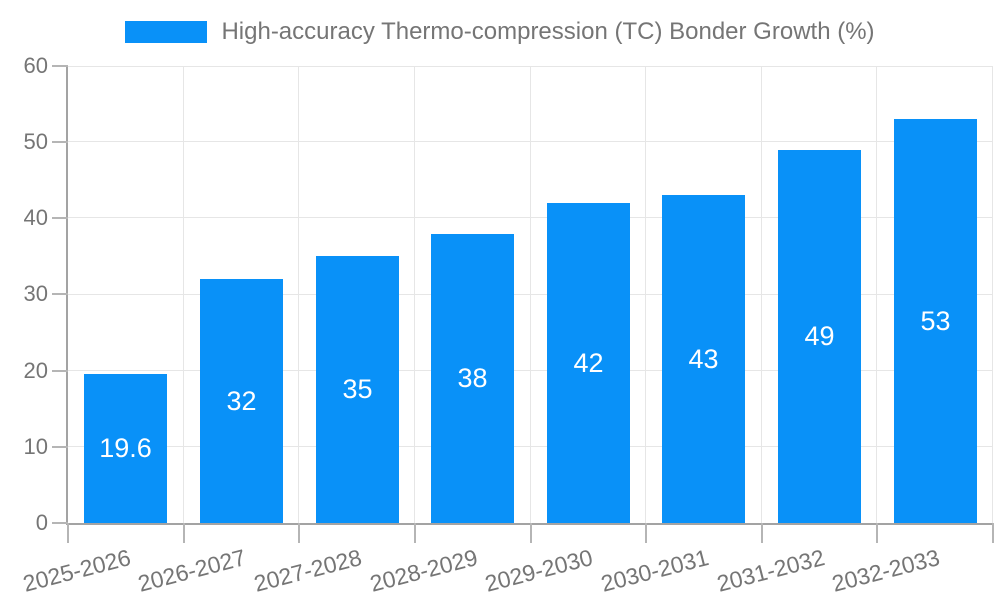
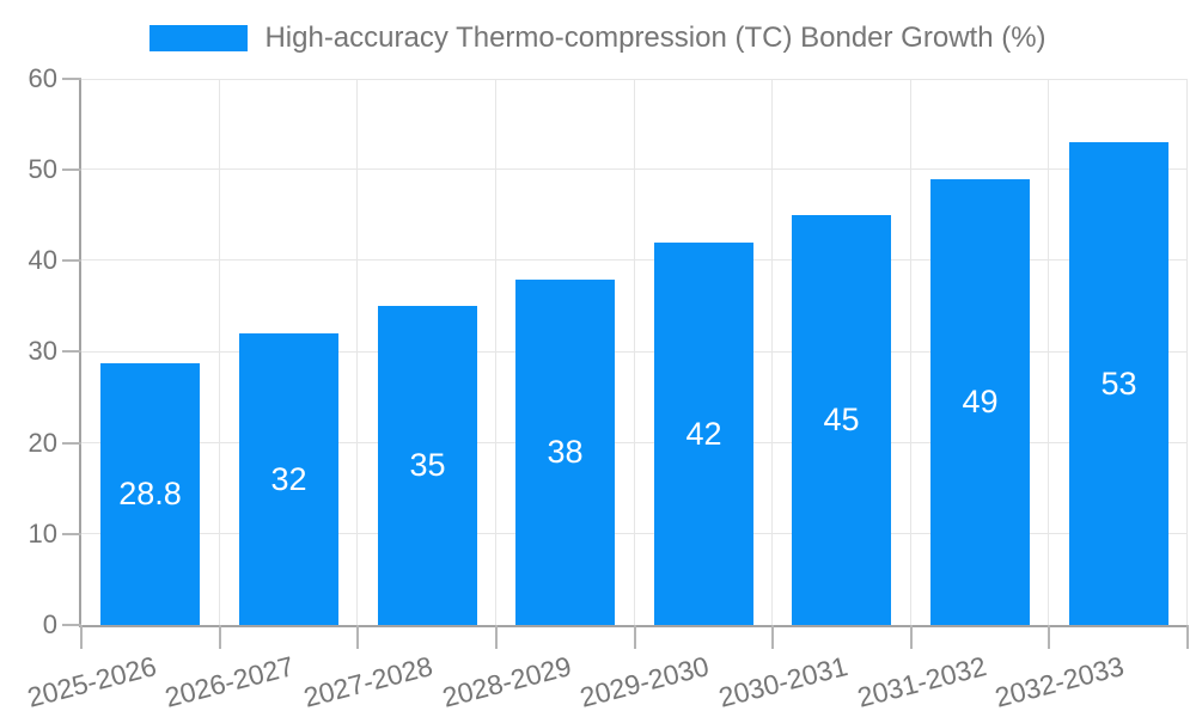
2025-2026: 19.6 -> 28.8
2030-2031: 43 -> 45
